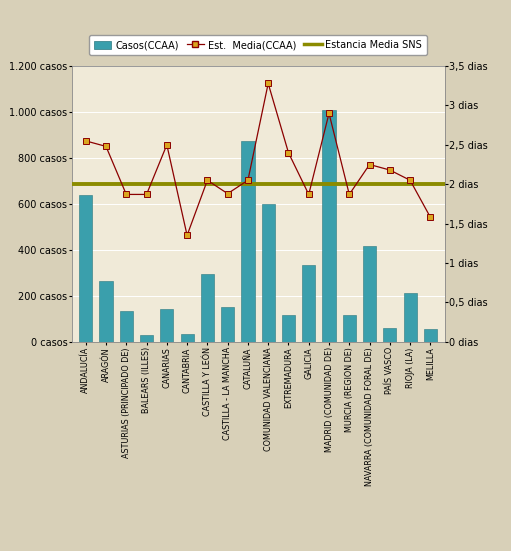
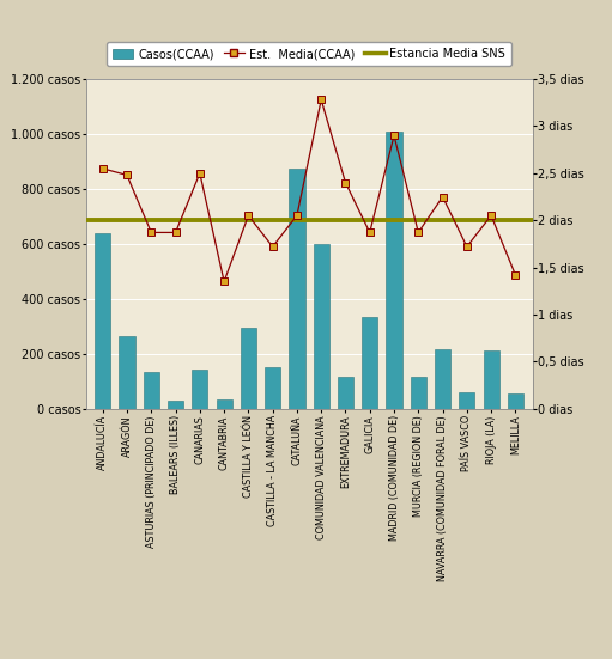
Est. Media(CCAA)/CASTILLA - LA MANCHA: 1,88 dias -> 1,72 dias
Casos(CCAA)/NAVARRA (COMUNIDAD FORAL DE): 415 casos -> 215 casos
Est. Media(CCAA)/PAÍS VASCO: 2,18 dias -> 1,72 dias
Est. Media(CCAA)/MELILLA: 1,58 dias -> 1,42 dias
